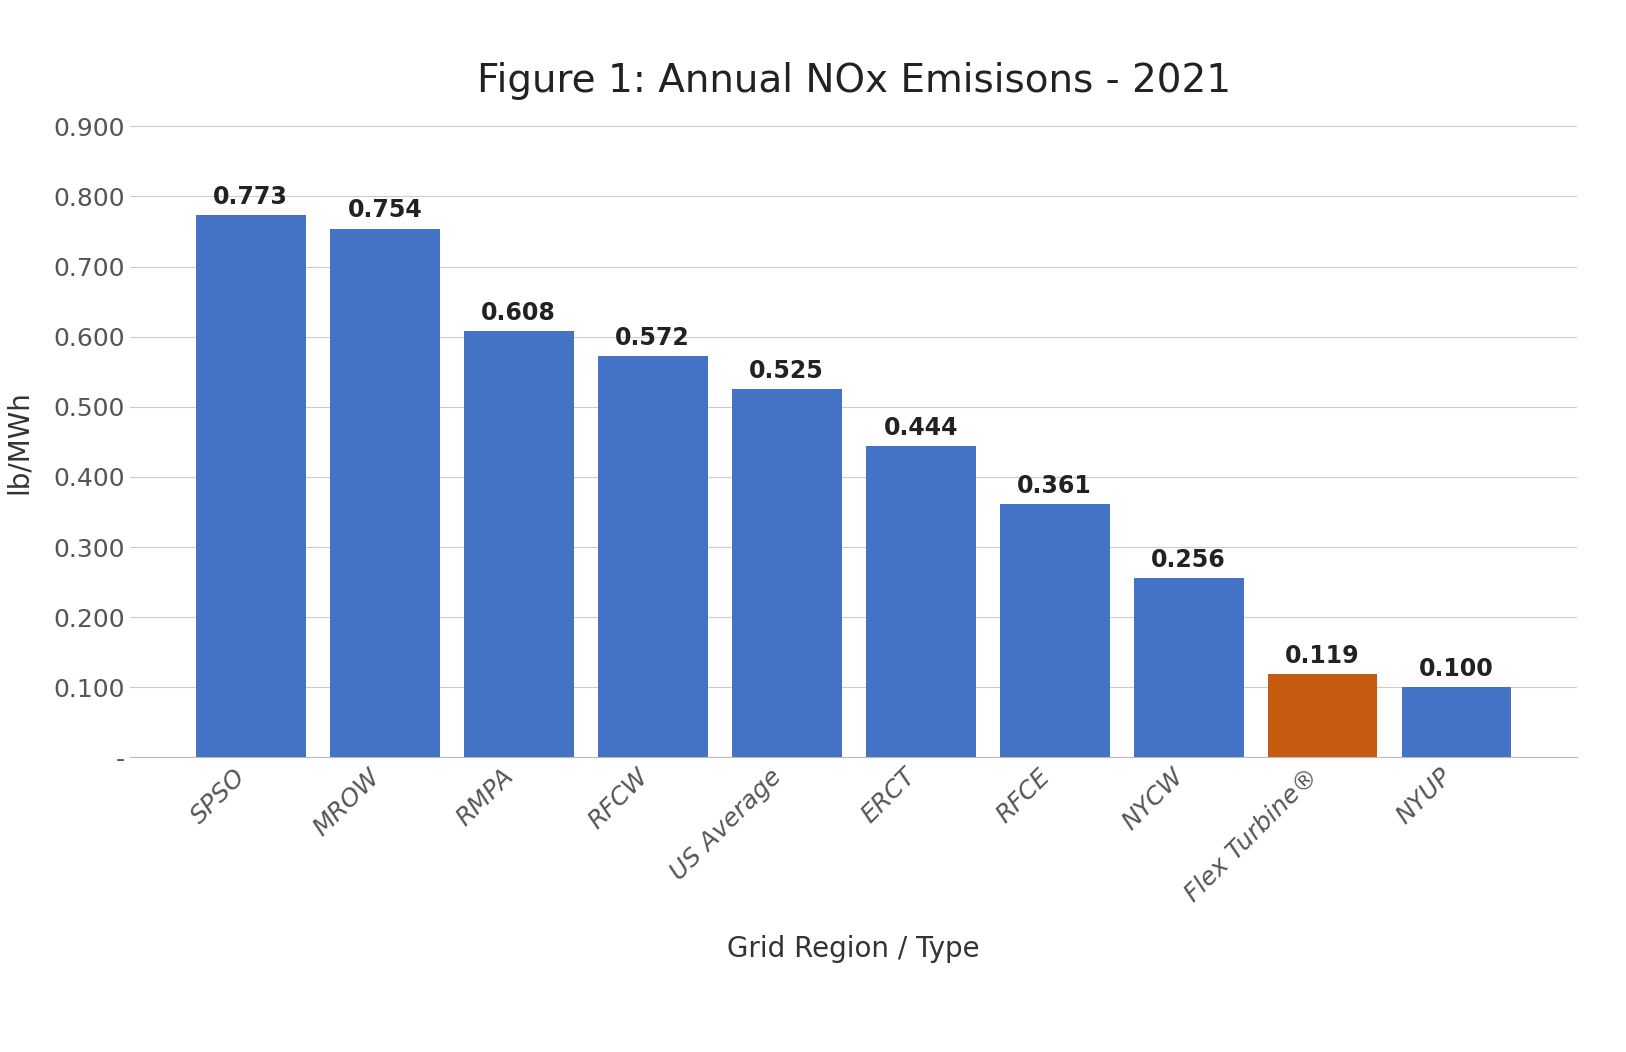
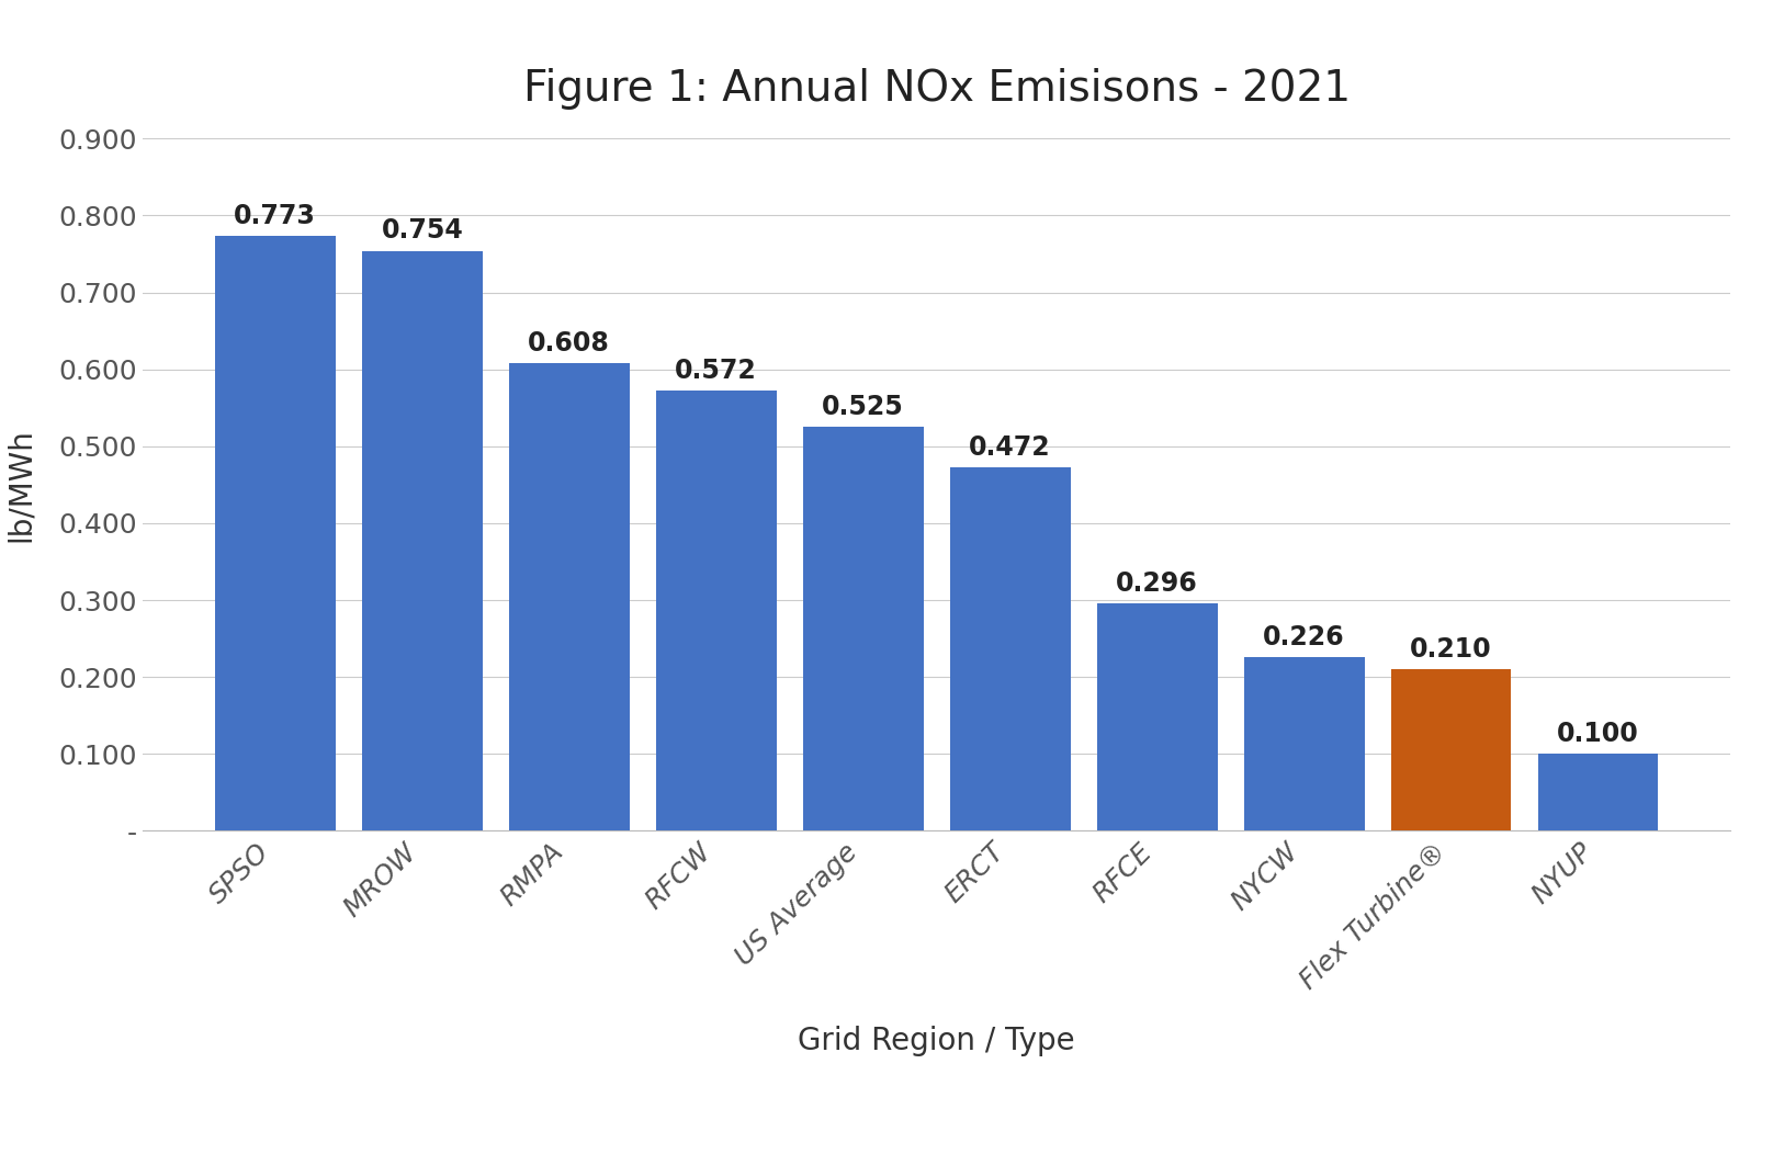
ERCT: 0.444 -> 0.472
RFCE: 0.361 -> 0.296
NYCW: 0.256 -> 0.226
Flex Turbine®: 0.119 -> 0.210
